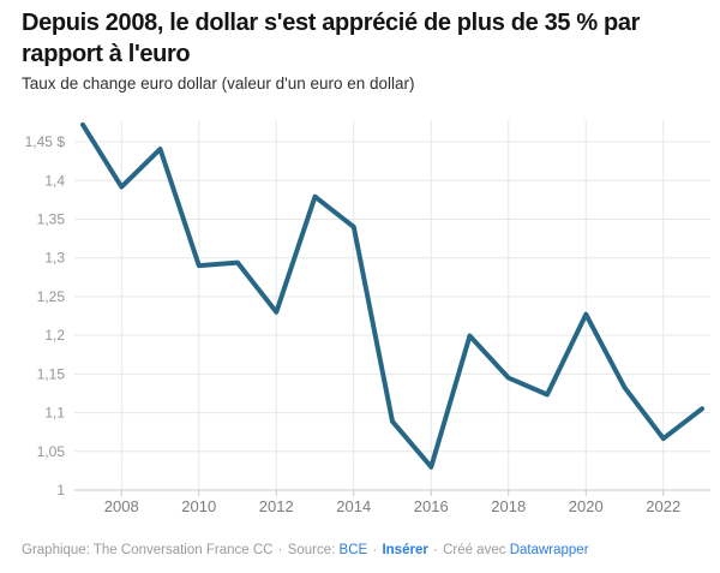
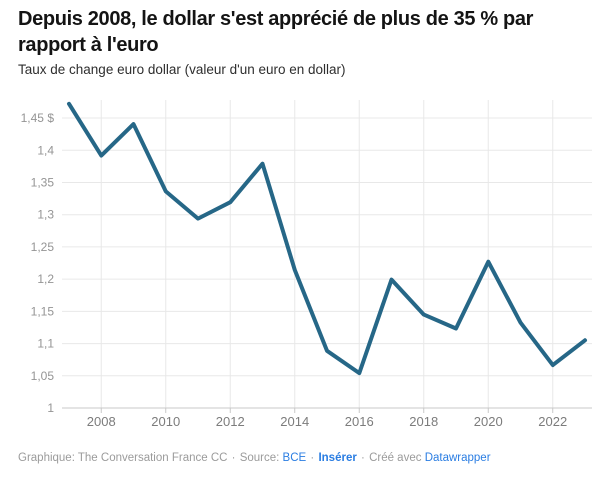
2010: 1,29 -> 1,34
2012: 1,23 -> 1,32
2014: 1,34 -> 1,21
2016: 1,03 -> 1,05
